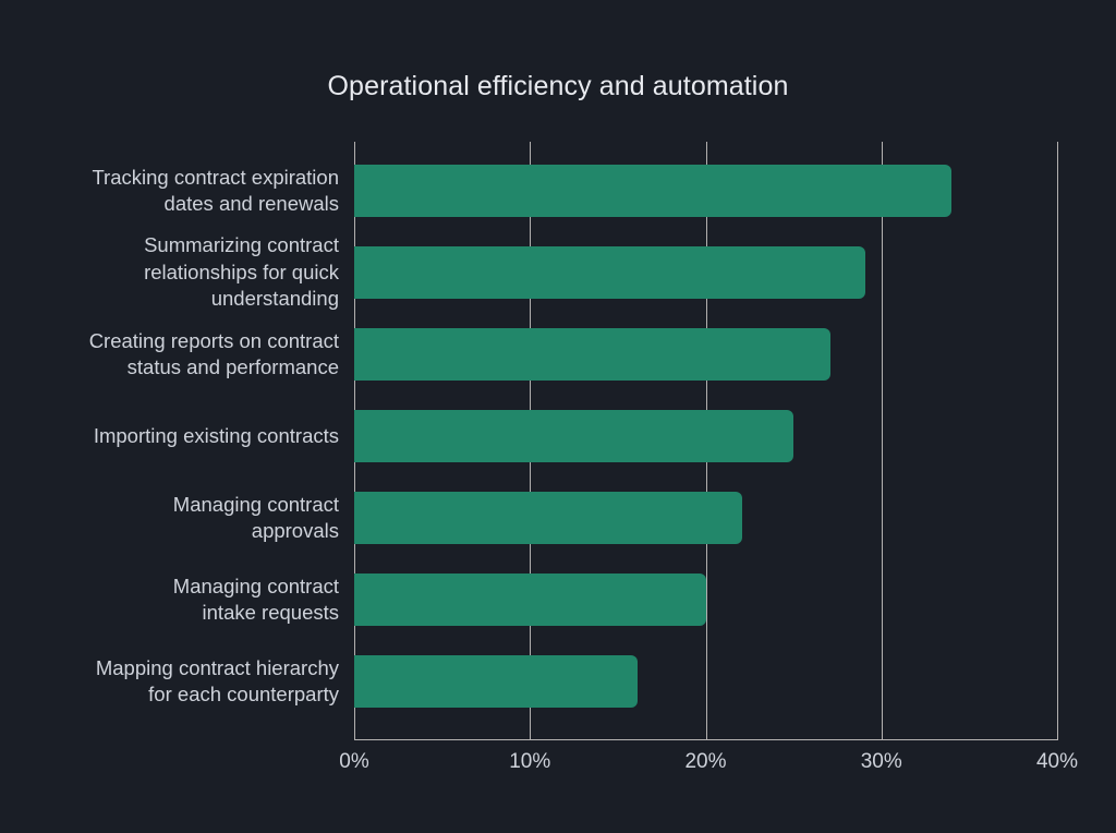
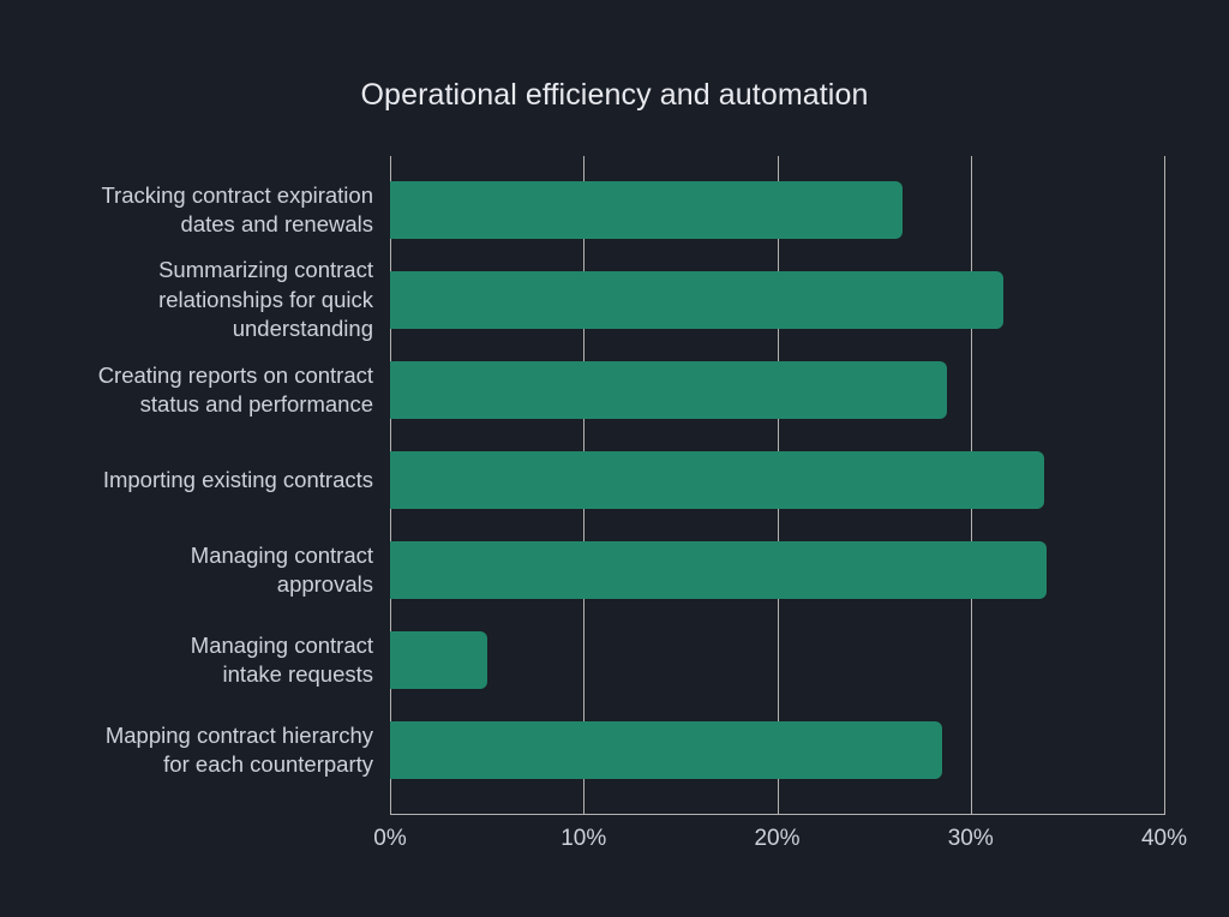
Tracking contract expiration dates and renewals: 34.0% -> 26.5%
Summarizing contract relationships for quick understanding: 29.1% -> 31.7%
Creating reports on contract status and performance: 27.1% -> 28.8%
Importing existing contracts: 25.0% -> 33.8%
Managing contract approvals: 22.1% -> 33.9%
Managing contract intake requests: 20.0% -> 5.0%
Mapping contract hierarchy for each counterparty: 16.1% -> 28.5%
